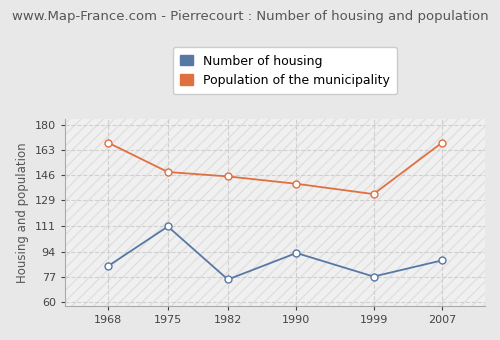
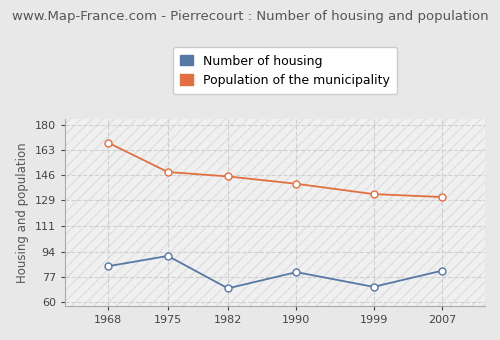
Number of housing/1975: 111 -> 91
Number of housing/1982: 75 -> 69
Number of housing/1990: 93 -> 80
Number of housing/1999: 77 -> 70
Number of housing/2007: 88 -> 81
Population of the municipality/2007: 168 -> 131
